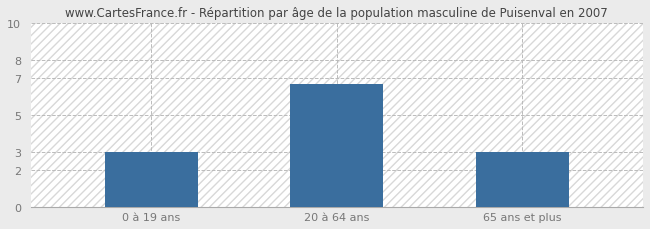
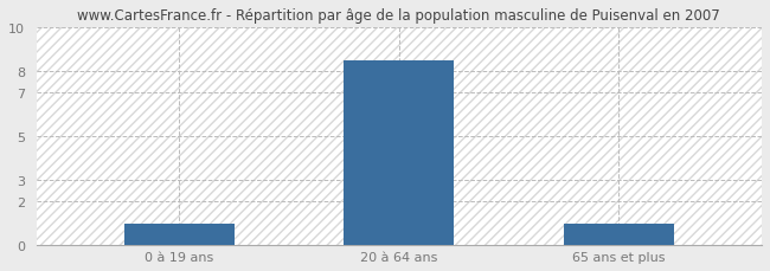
0 à 19 ans: 3.0 -> 1.0
20 à 64 ans: 6.7 -> 8.5
65 ans et plus: 3.0 -> 1.0
